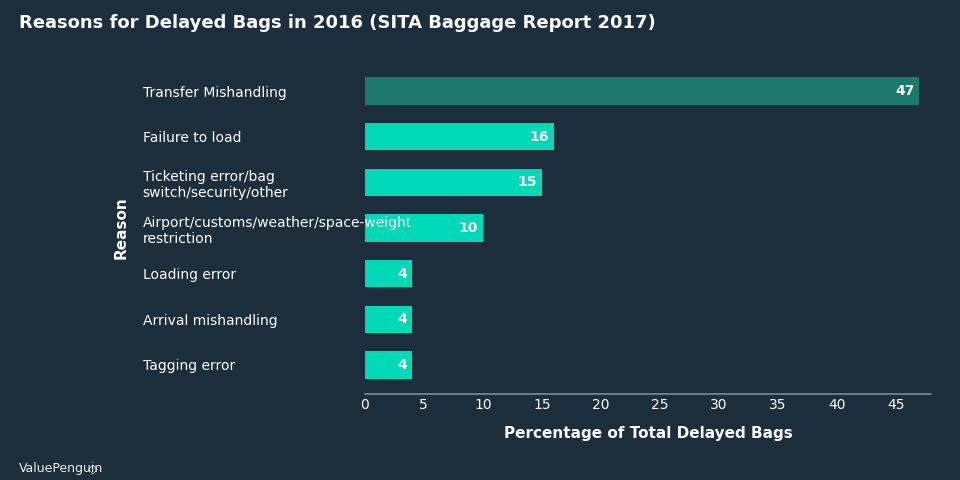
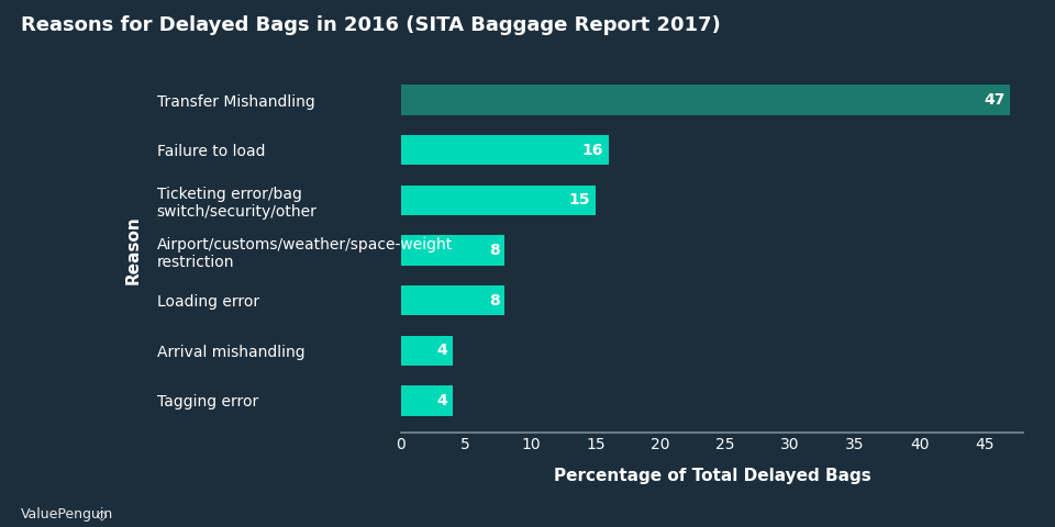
Airport/customs/weather/space-weight restriction: 10 -> 8
Loading error: 4 -> 8
